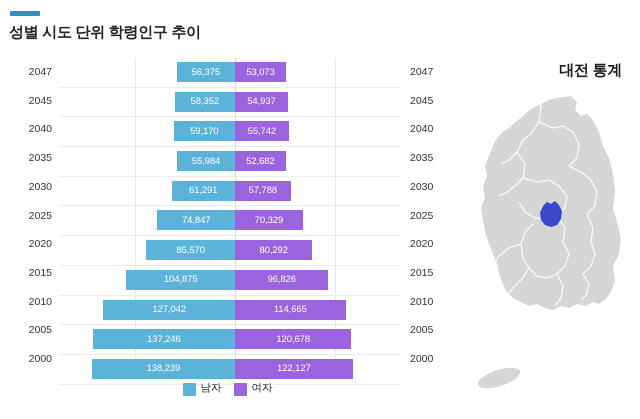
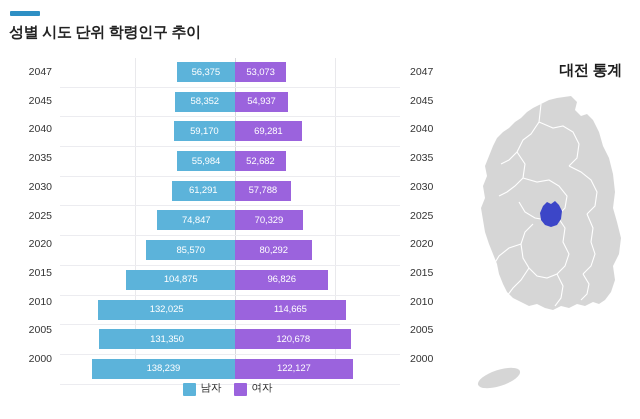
여자/2040: 55,742 -> 69,281
남자/2010: 127,042 -> 132,025
남자/2005: 137,246 -> 131,350
